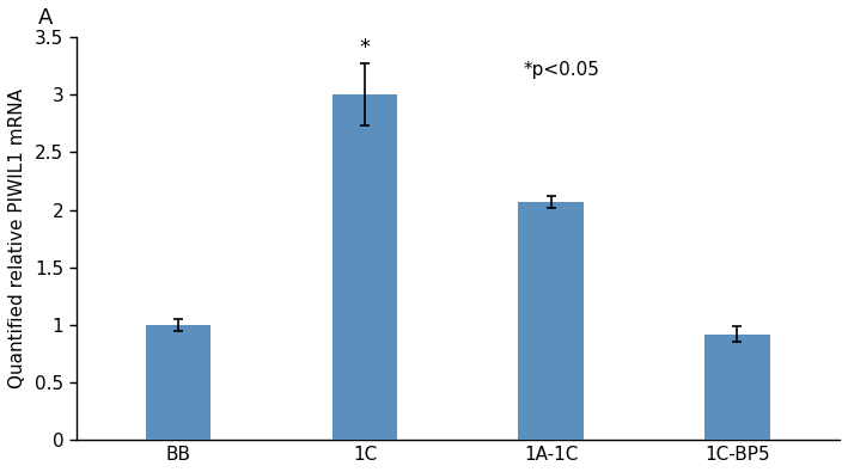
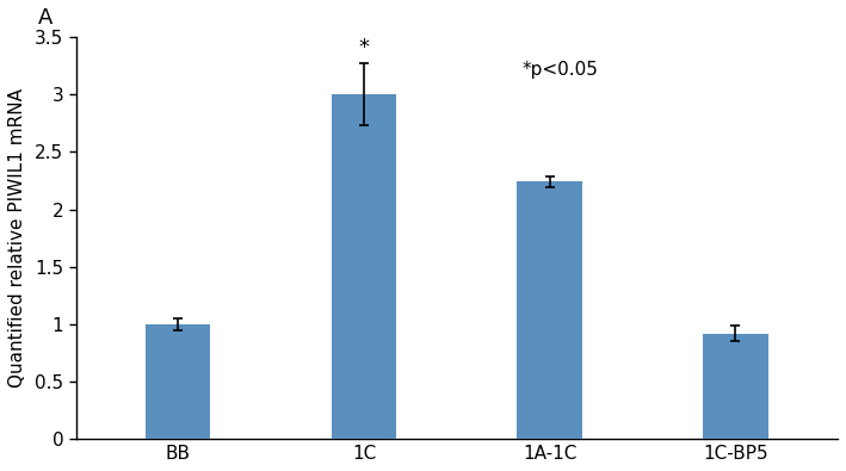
1A-1C: 2.07 -> 2.24
